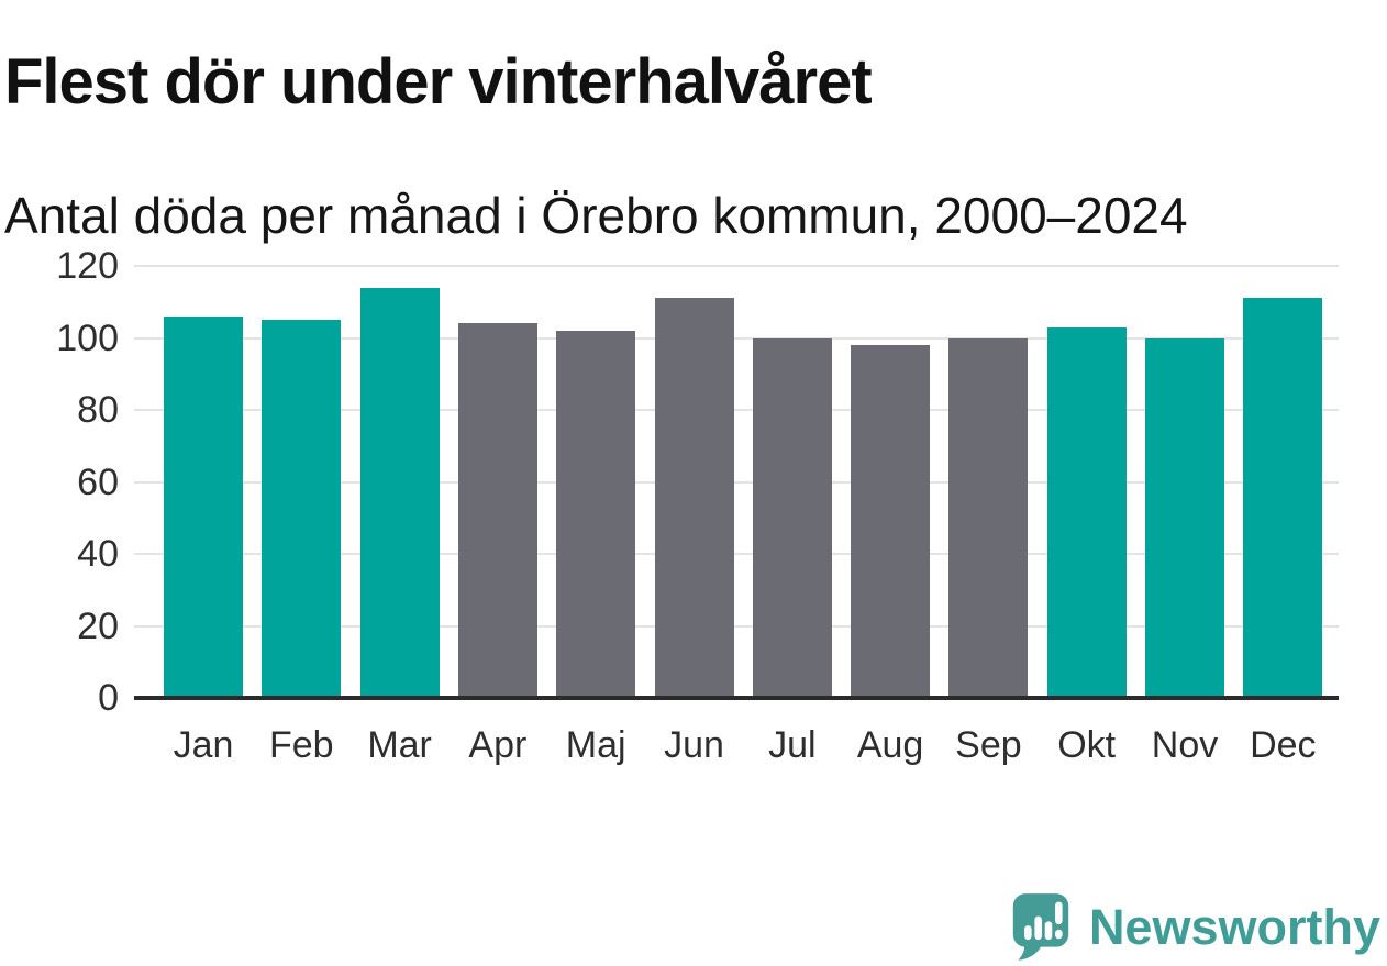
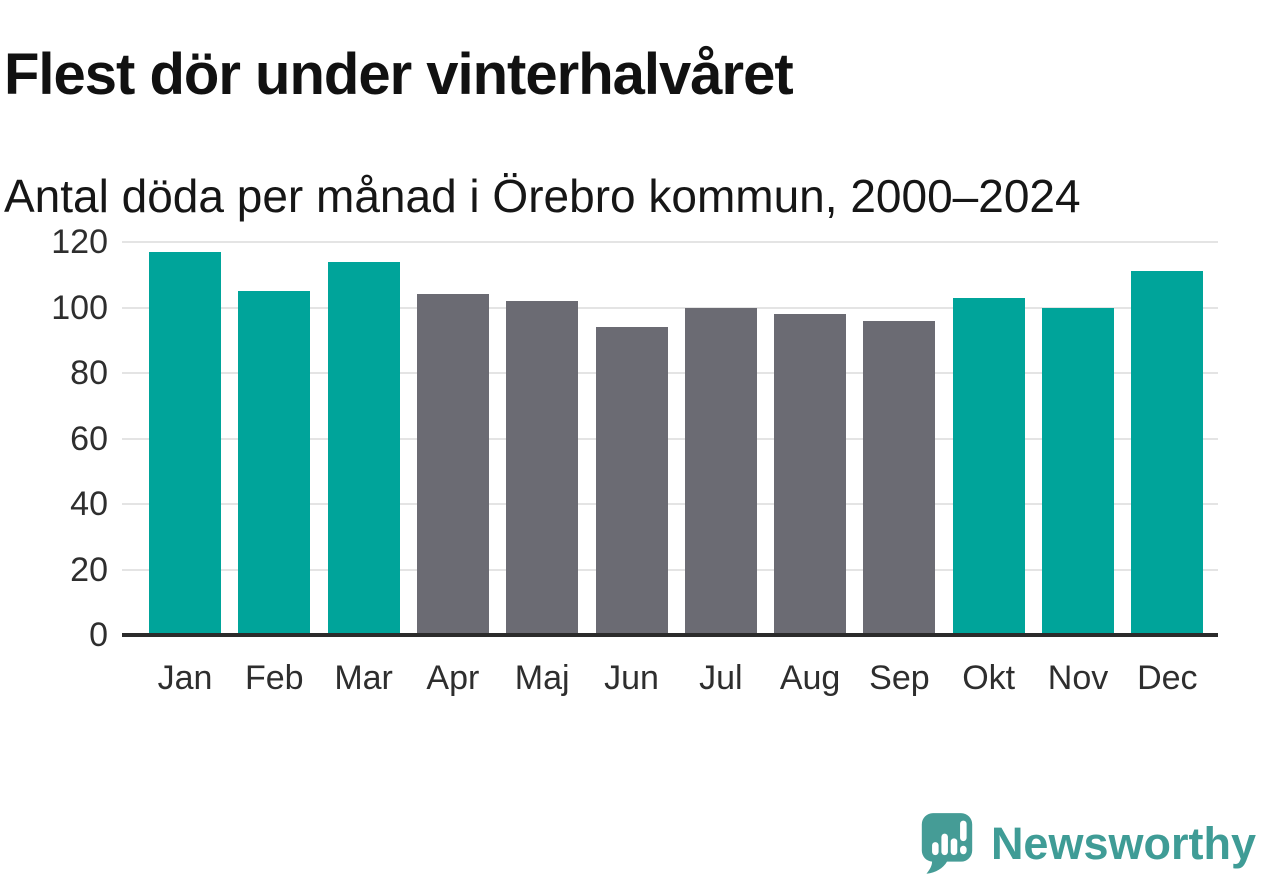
Jan: 106 -> 117
Jun: 111 -> 94
Sep: 100 -> 96
